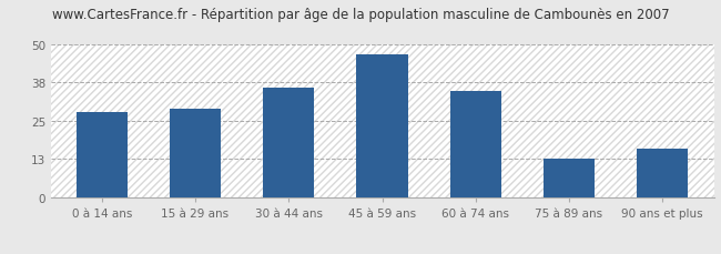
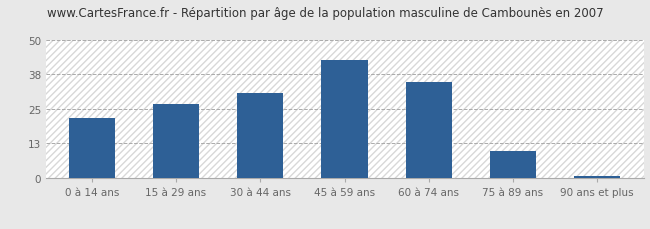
0 à 14 ans: 28 -> 22
15 à 29 ans: 29 -> 27
30 à 44 ans: 36 -> 31
45 à 59 ans: 47 -> 43
75 à 89 ans: 13 -> 10
90 ans et plus: 16 -> 1
